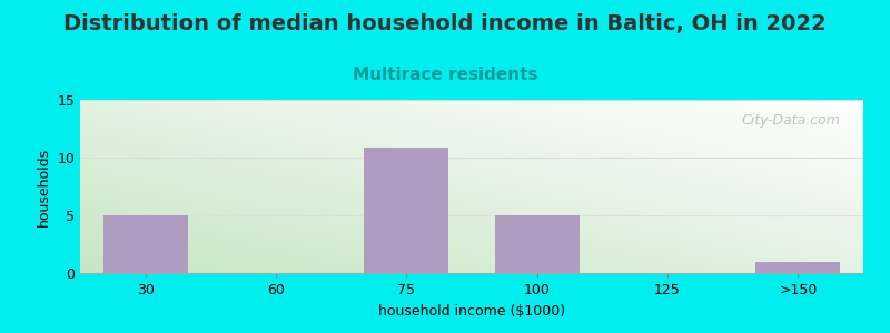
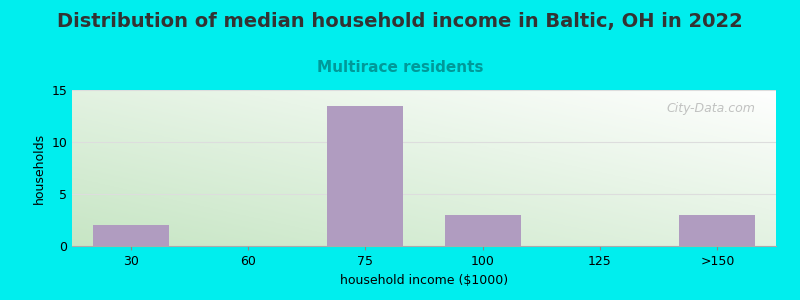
30: 5.0 -> 2.0
75: 10.9 -> 13.5
100: 5.0 -> 3.0
>150: 1.0 -> 3.0
